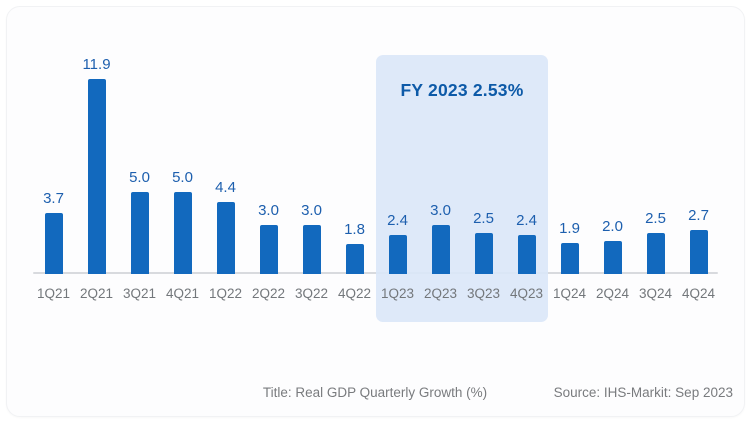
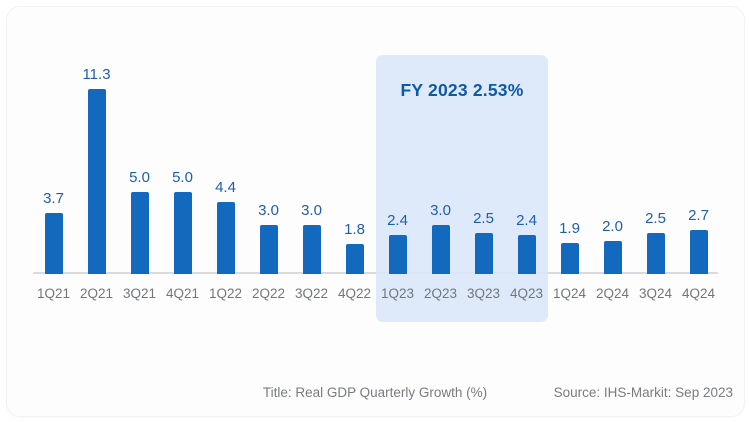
2Q21: 11.9 -> 11.3
